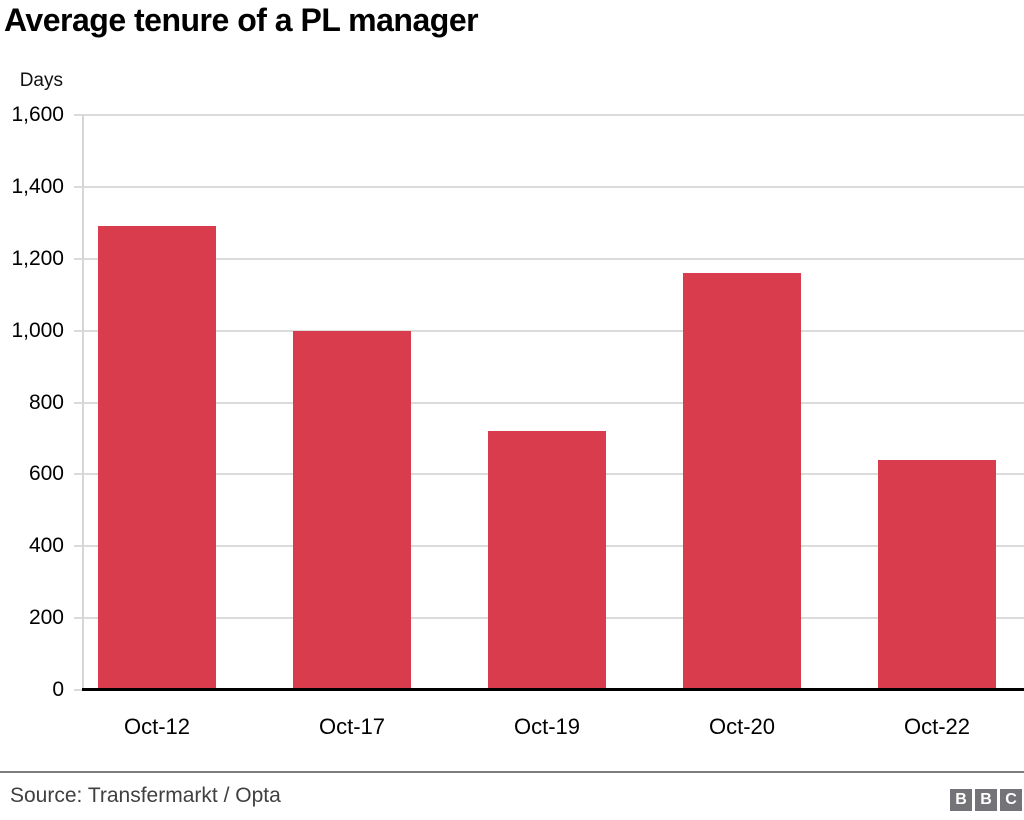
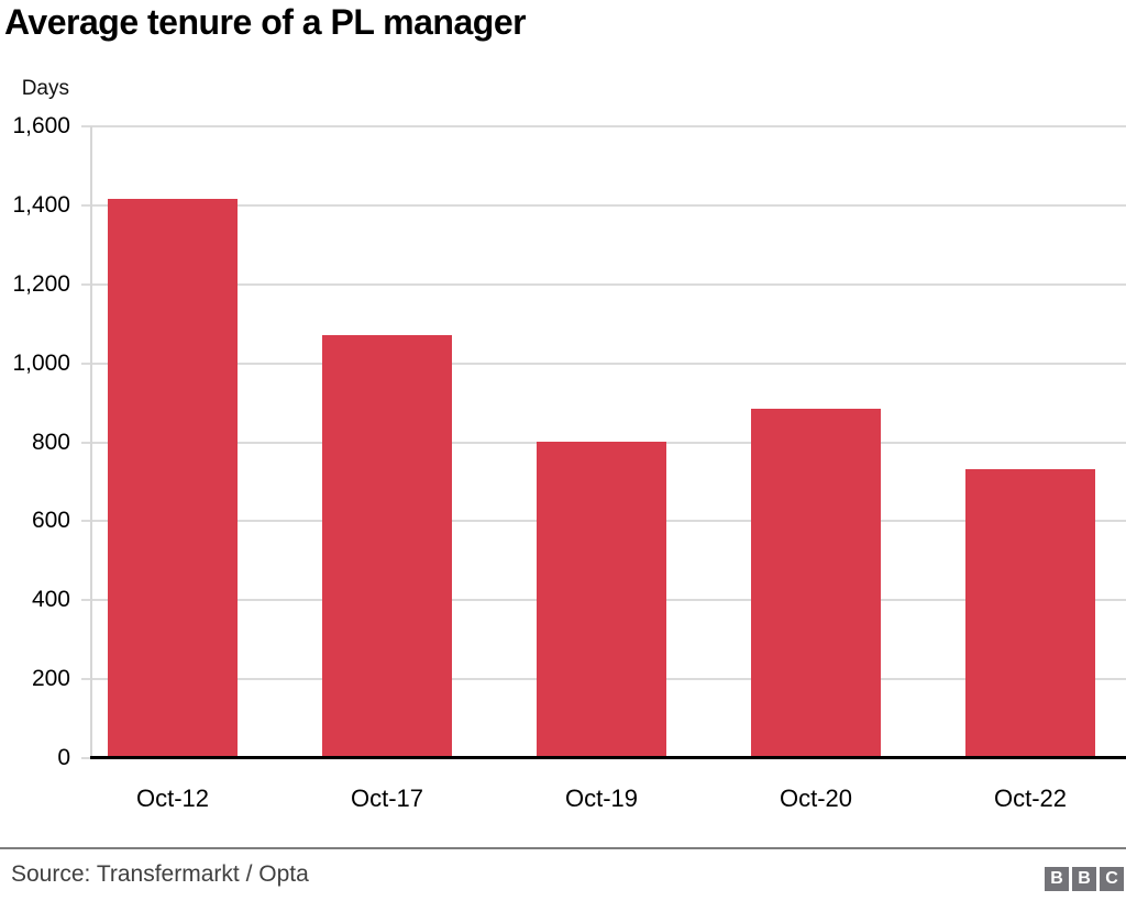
Oct-12: 1290 -> 1420
Oct-17: 1000 -> 1070
Oct-19: 720 -> 800
Oct-20: 1160 -> 880
Oct-22: 640 -> 730
